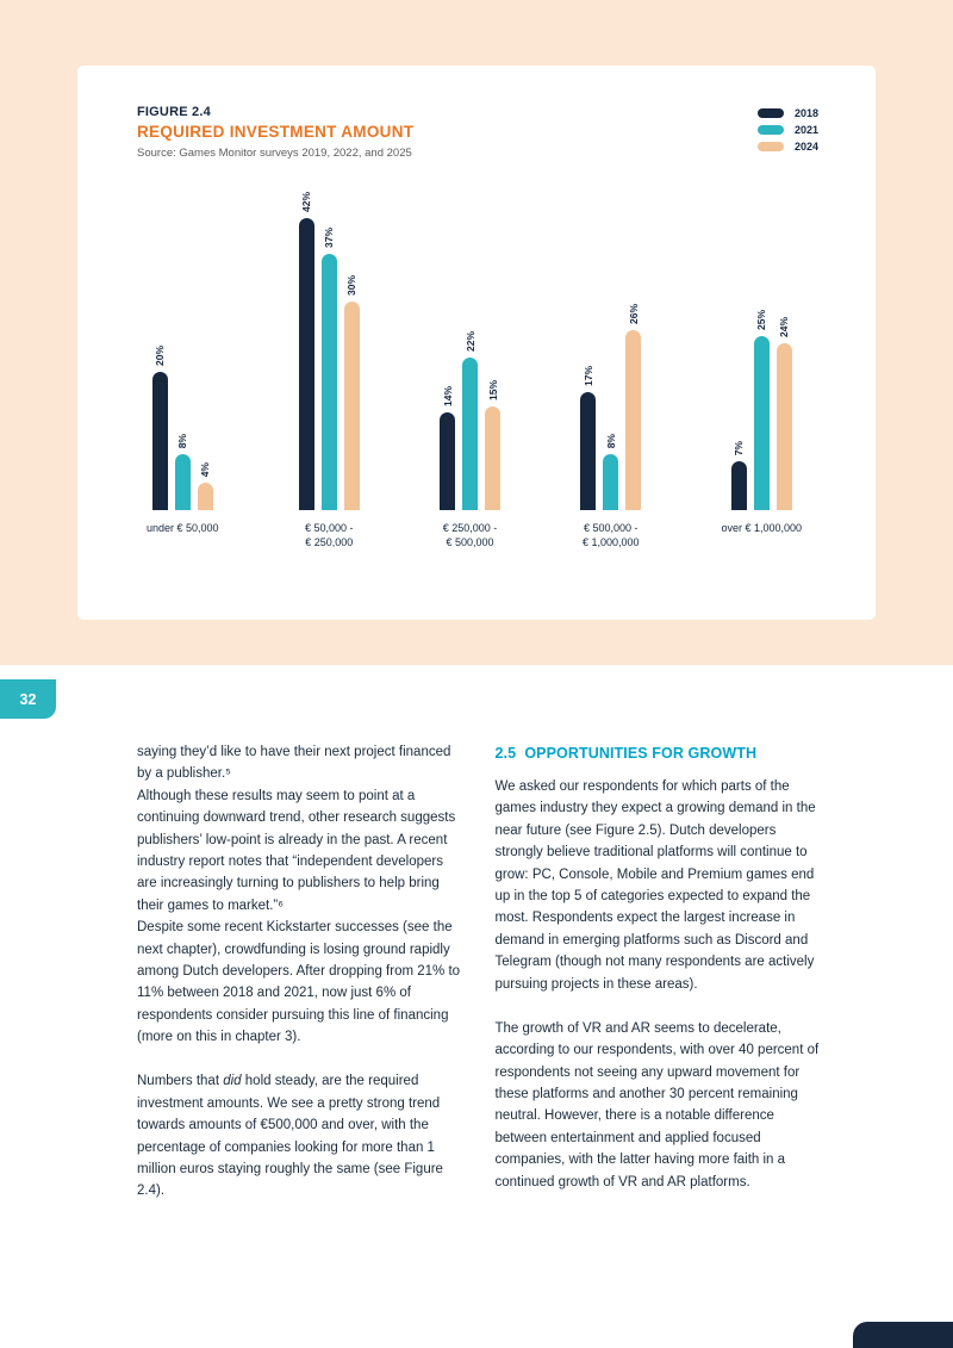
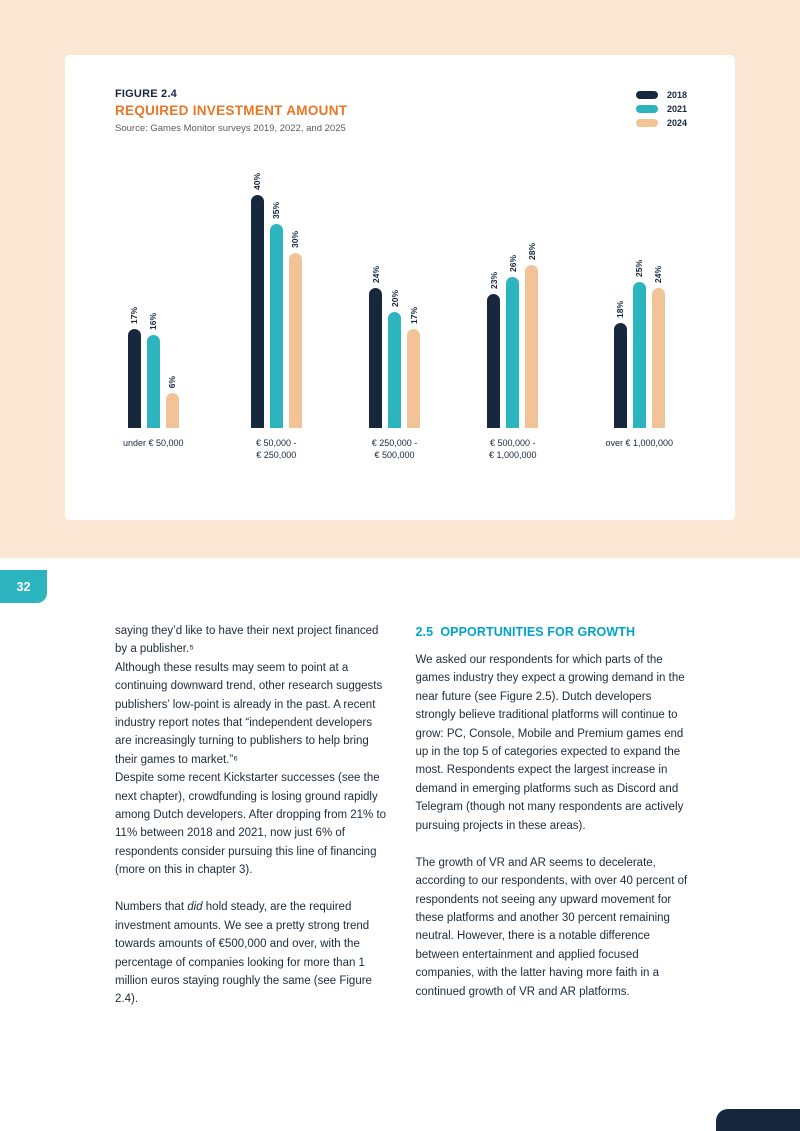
2018/under € 50,000: 20% -> 17%
2021/under € 50,000: 8% -> 16%
2024/under € 50,000: 4% -> 6%
2018/€ 50,000 - € 250,000: 42% -> 40%
2021/€ 50,000 - € 250,000: 37% -> 35%
2018/€ 250,000 - € 500,000: 14% -> 24%
2021/€ 250,000 - € 500,000: 22% -> 20%
2024/€ 250,000 - € 500,000: 15% -> 17%
2018/€ 500,000 - € 1,000,000: 17% -> 23%
2021/€ 500,000 - € 1,000,000: 8% -> 26%
2024/€ 500,000 - € 1,000,000: 26% -> 28%
2018/over € 1,000,000: 7% -> 18%
